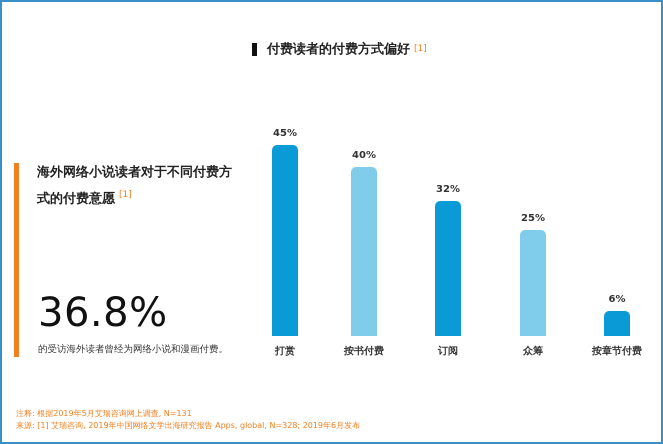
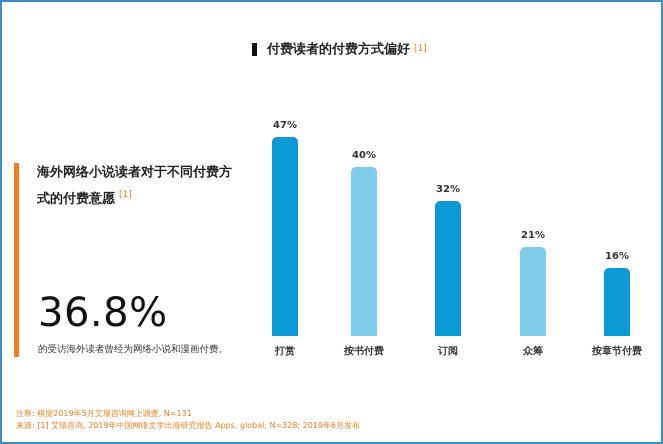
打赏: 45% -> 47%
众筹: 25% -> 21%
按章节付费: 6% -> 16%
